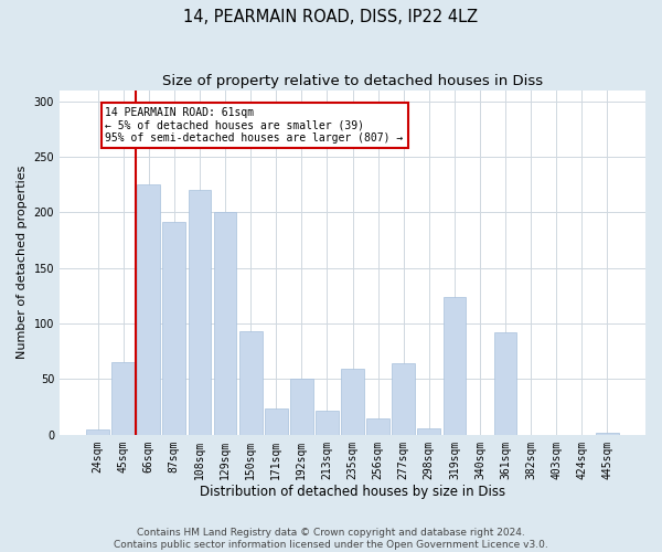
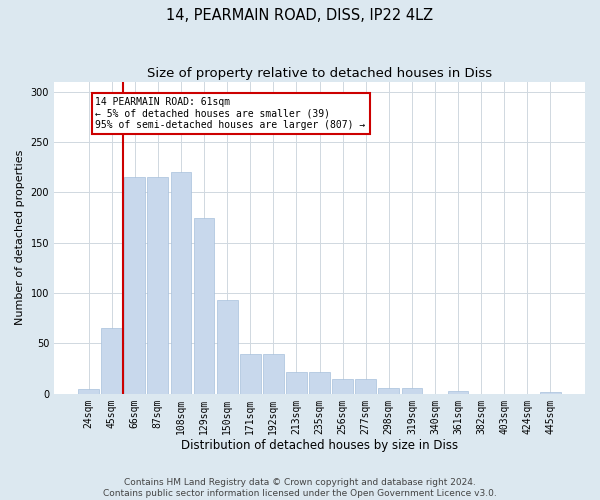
66sqm: 225 -> 215
87sqm: 191 -> 215
129sqm: 200 -> 175
171sqm: 24 -> 40
192sqm: 50 -> 40
235sqm: 59 -> 22
277sqm: 64 -> 15
319sqm: 124 -> 6
361sqm: 92 -> 3
